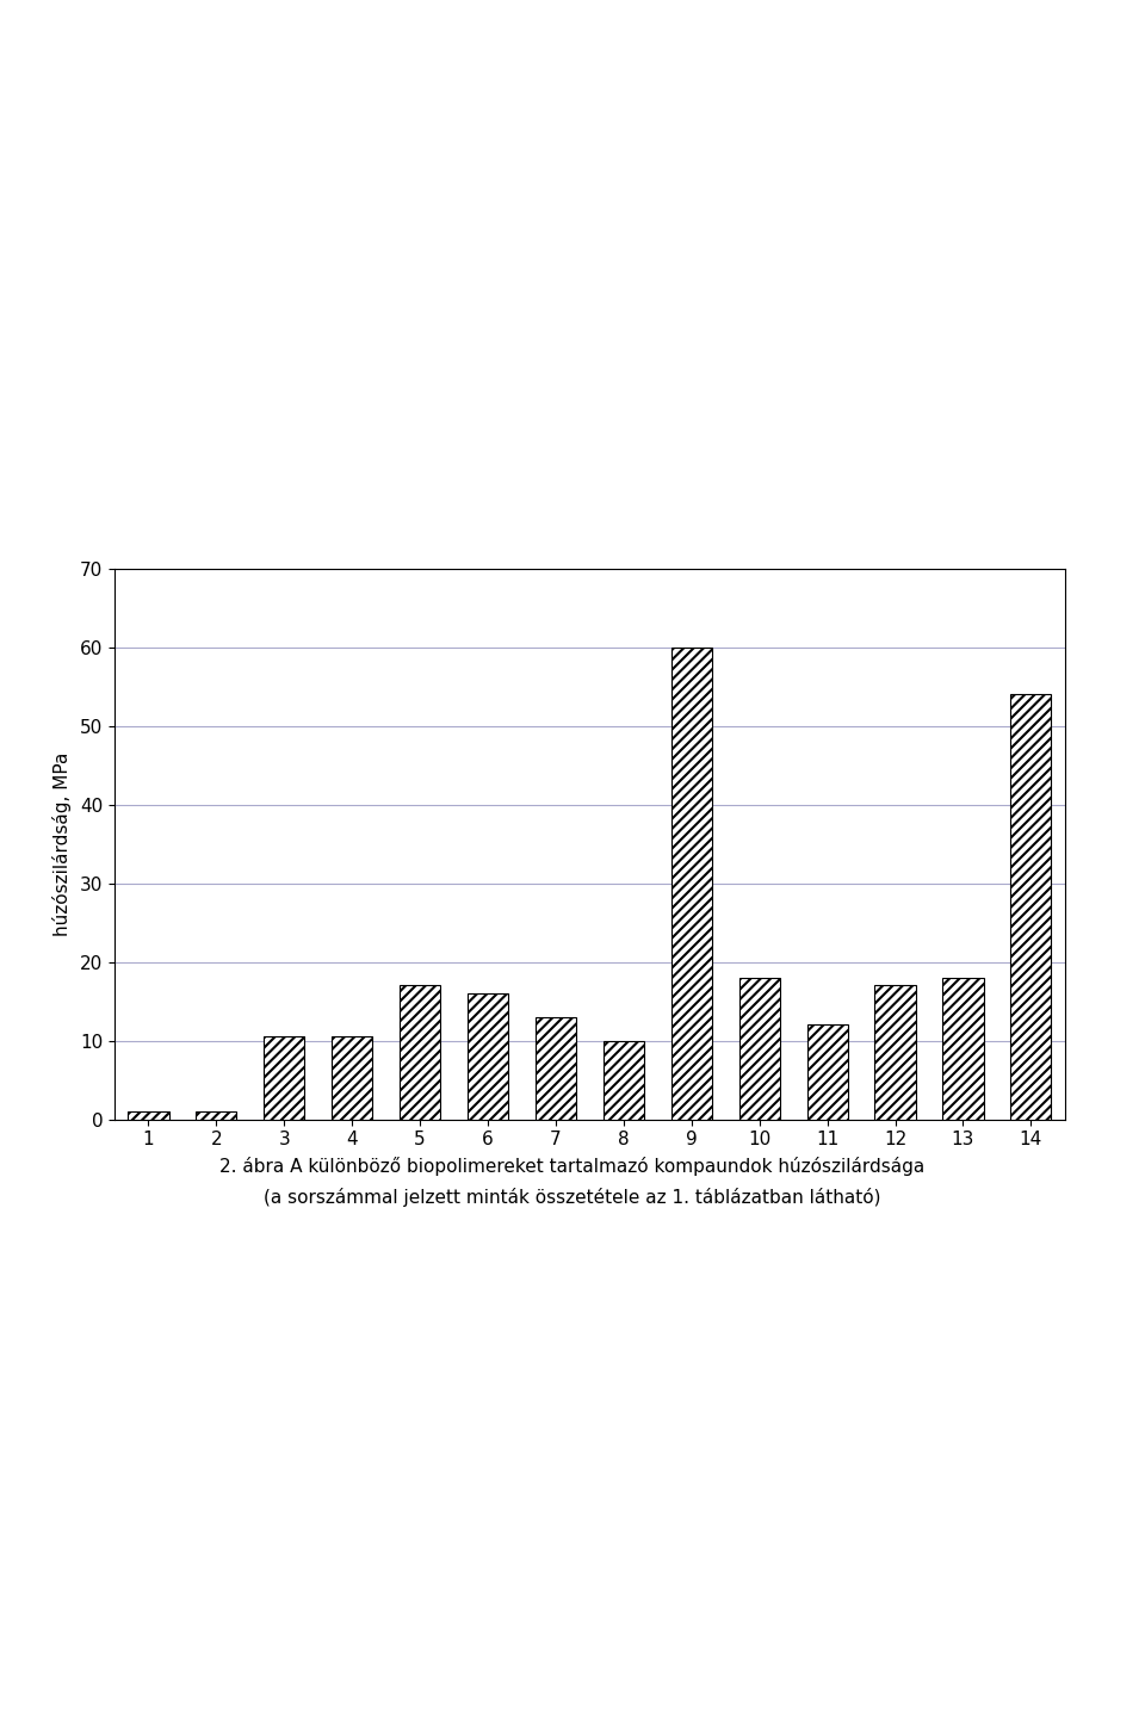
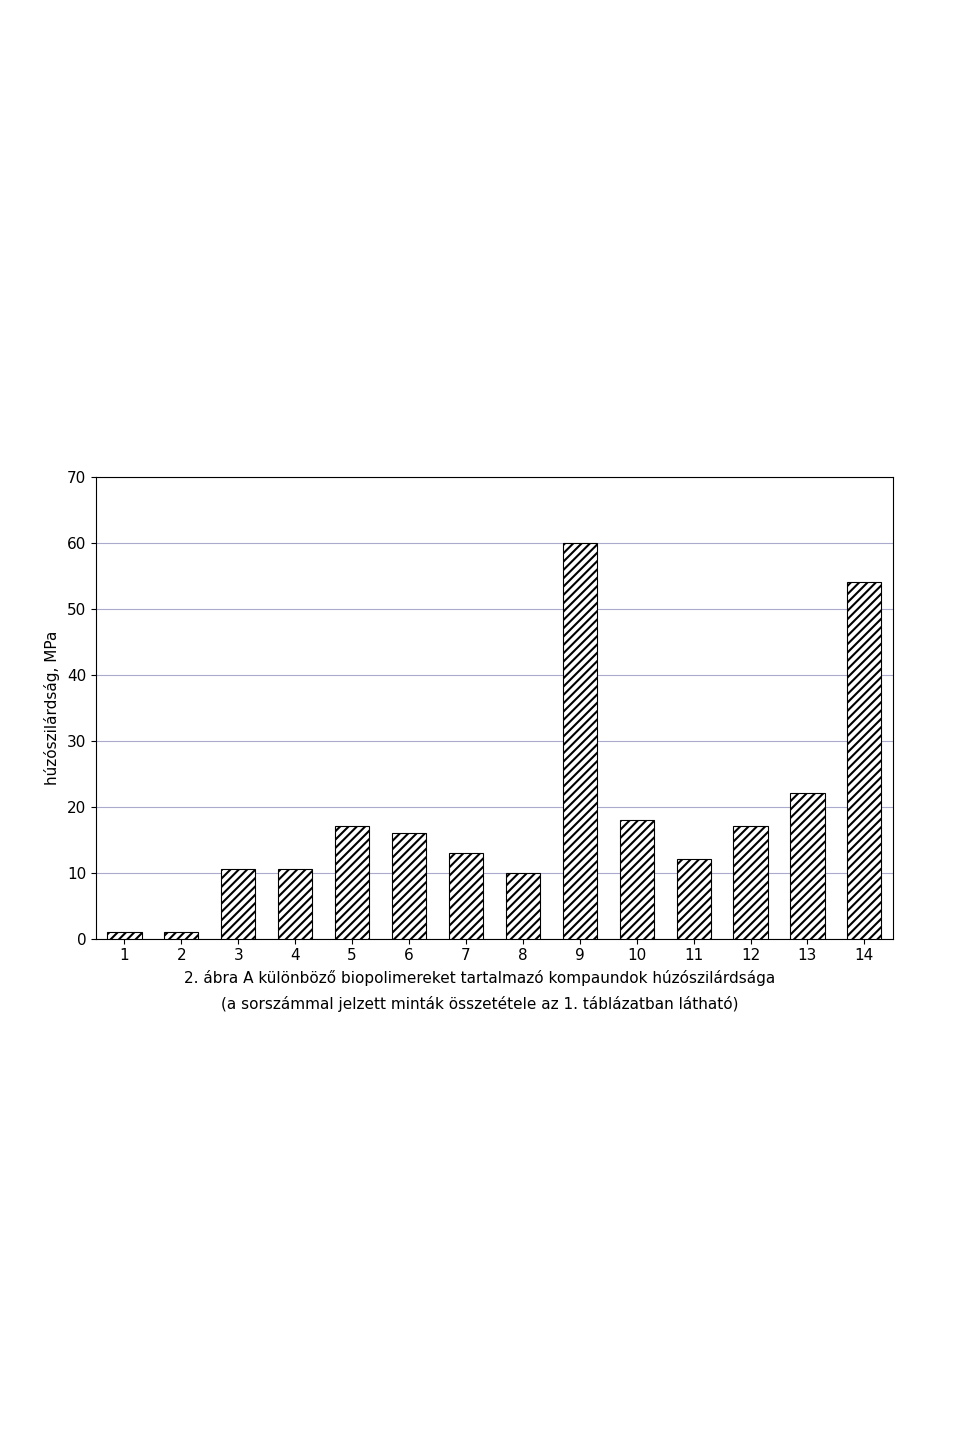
13: 18.0 -> 22.0
